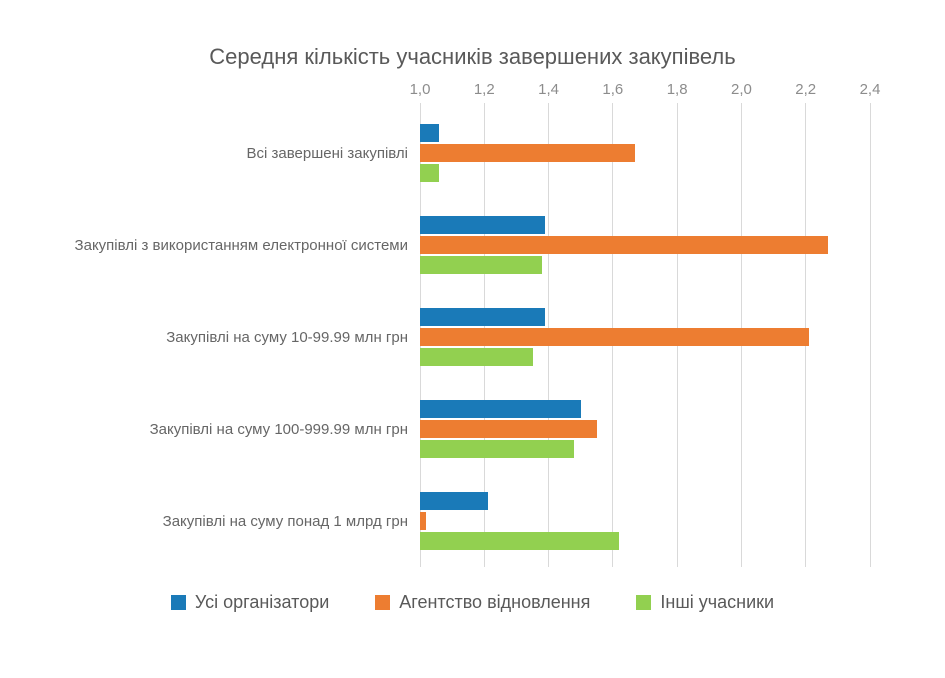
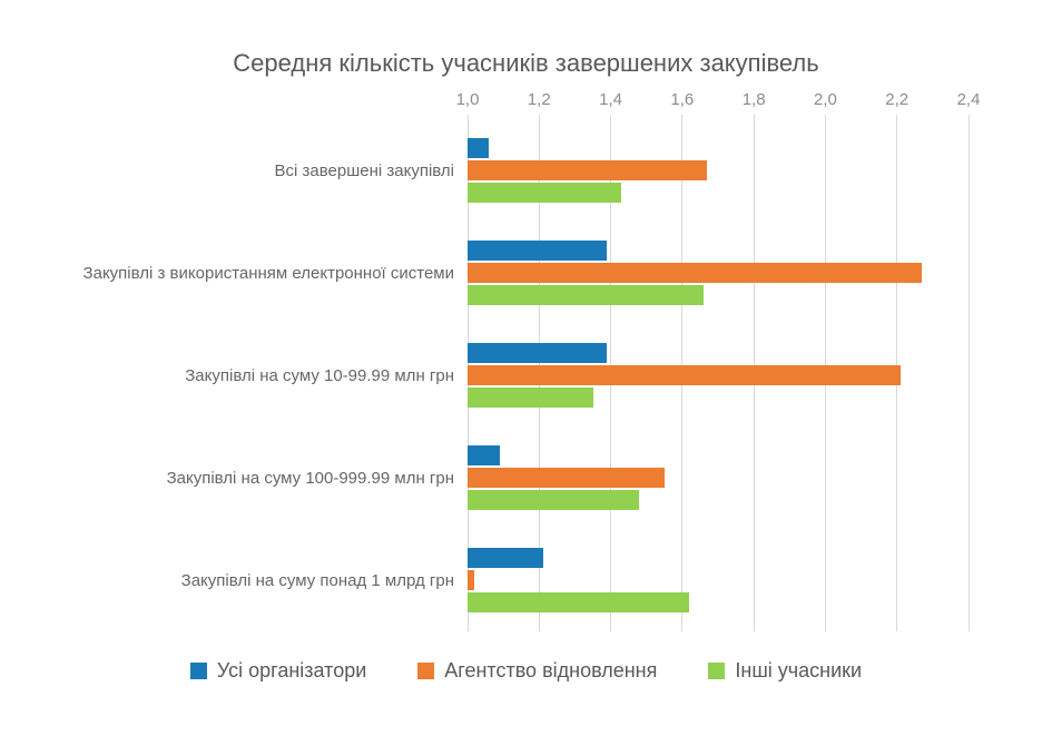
Інші учасники/Всі завершені закупівлі: 1,06 -> 1,43
Інші учасники/Закупівлі з використанням електронної системи: 1,38 -> 1,66
Усі організатори/Закупівлі на суму 100-999.99 млн грн: 1,50 -> 1,09
